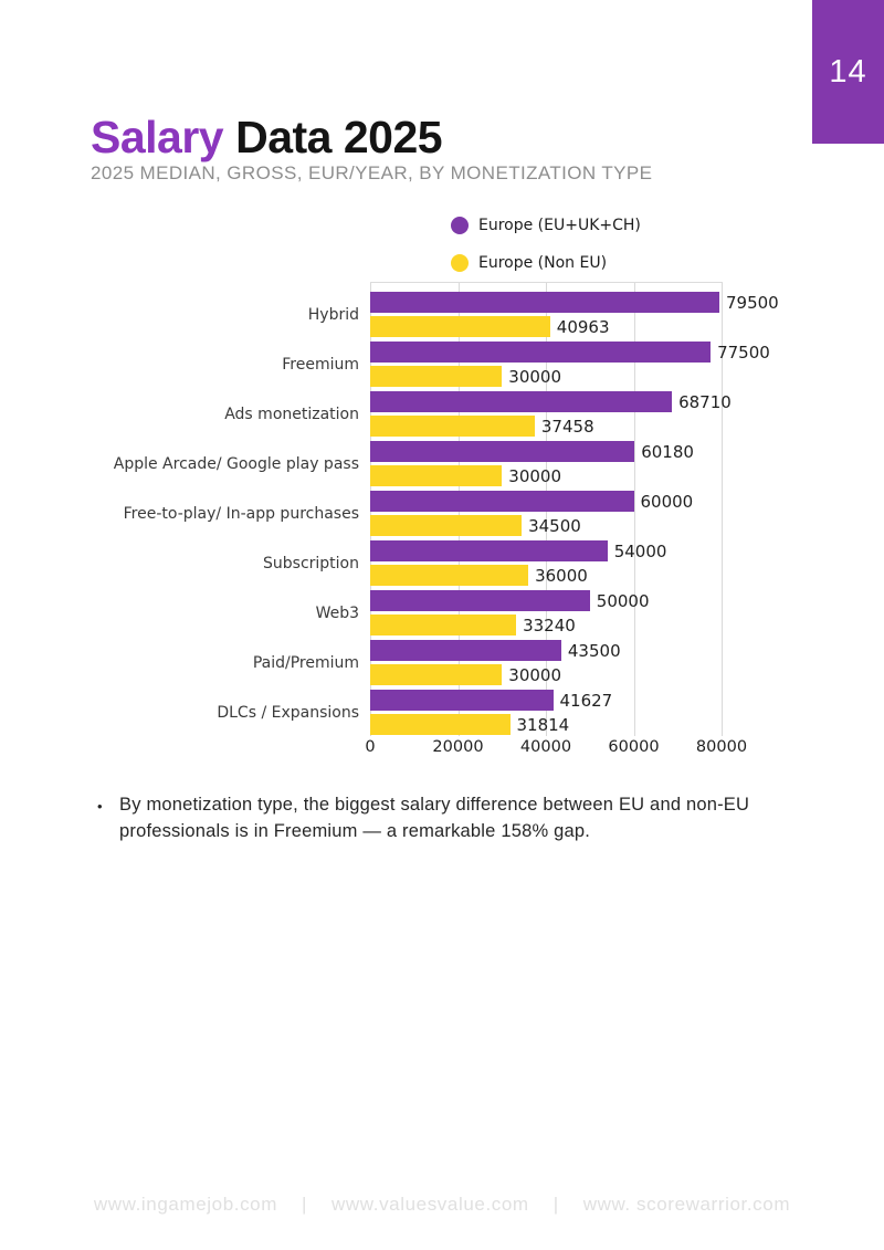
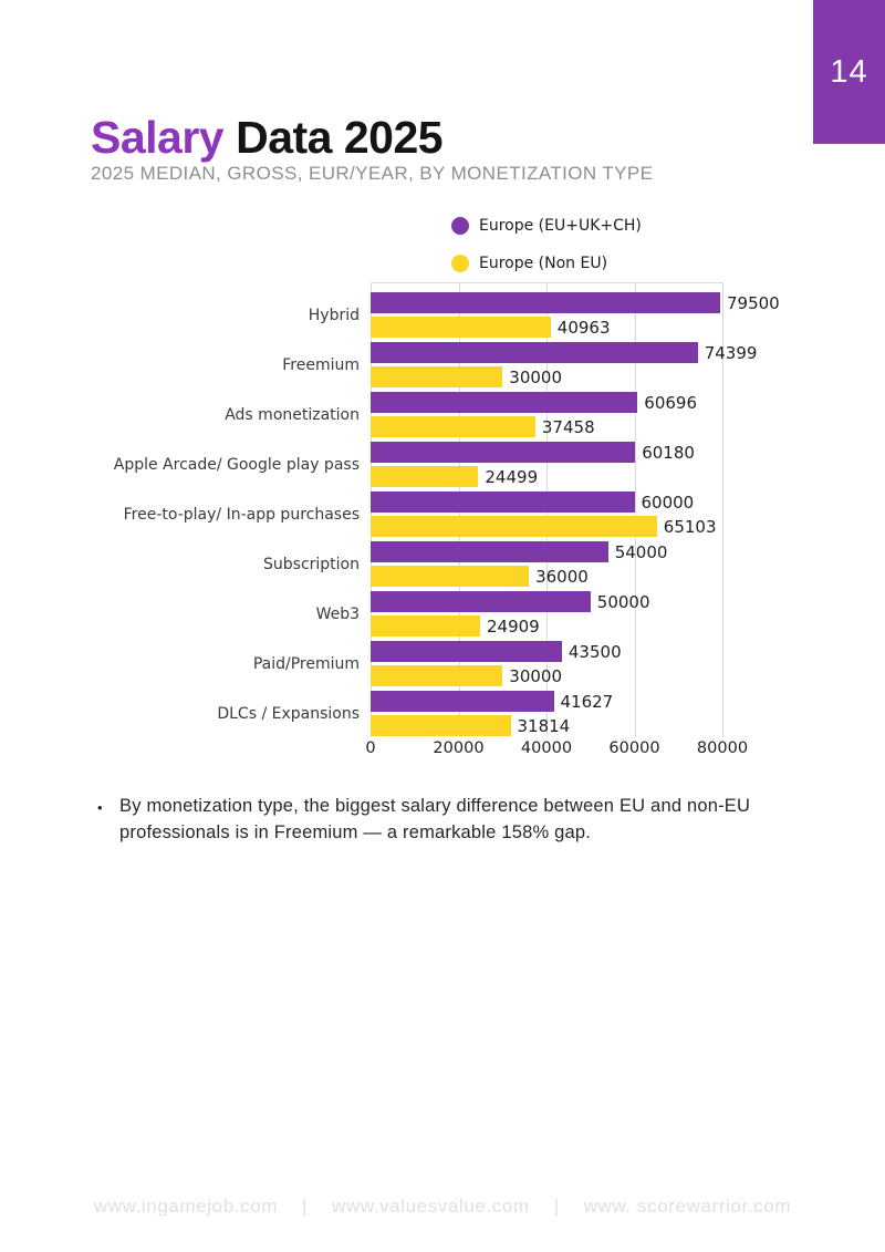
Europe (EU+UK+CH)/Freemium: 77500 -> 74399
Europe (EU+UK+CH)/Ads monetization: 68710 -> 60696
Europe (Non EU)/Apple Arcade/ Google play pass: 30000 -> 24499
Europe (Non EU)/Free-to-play/ In-app purchases: 34500 -> 65103
Europe (Non EU)/Web3: 33240 -> 24909
